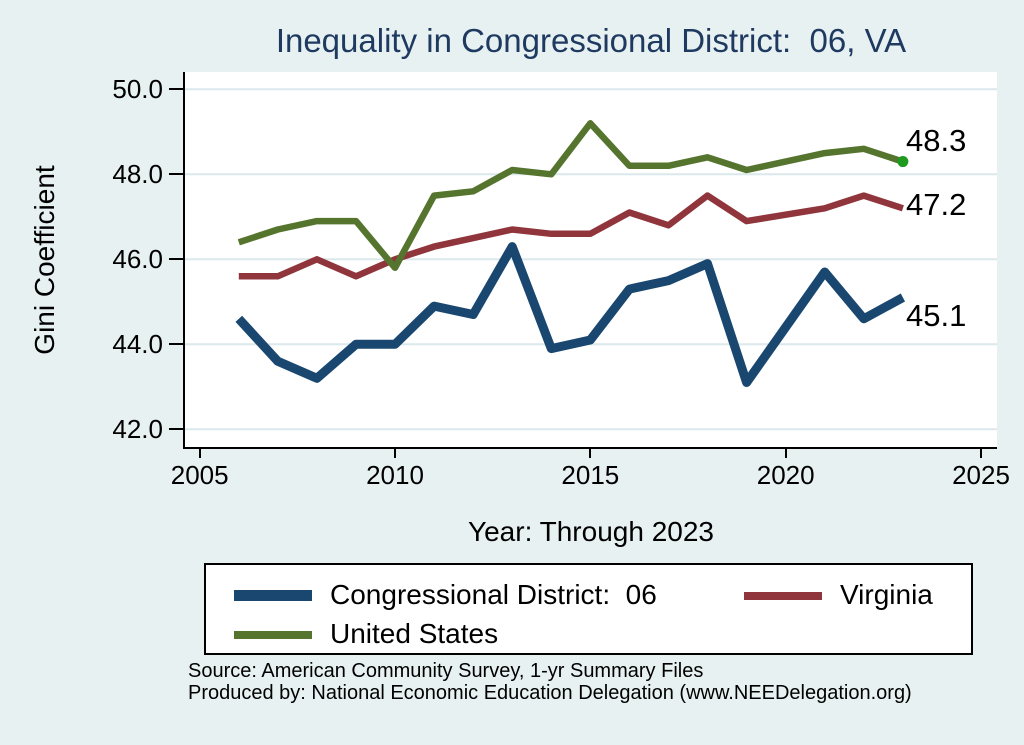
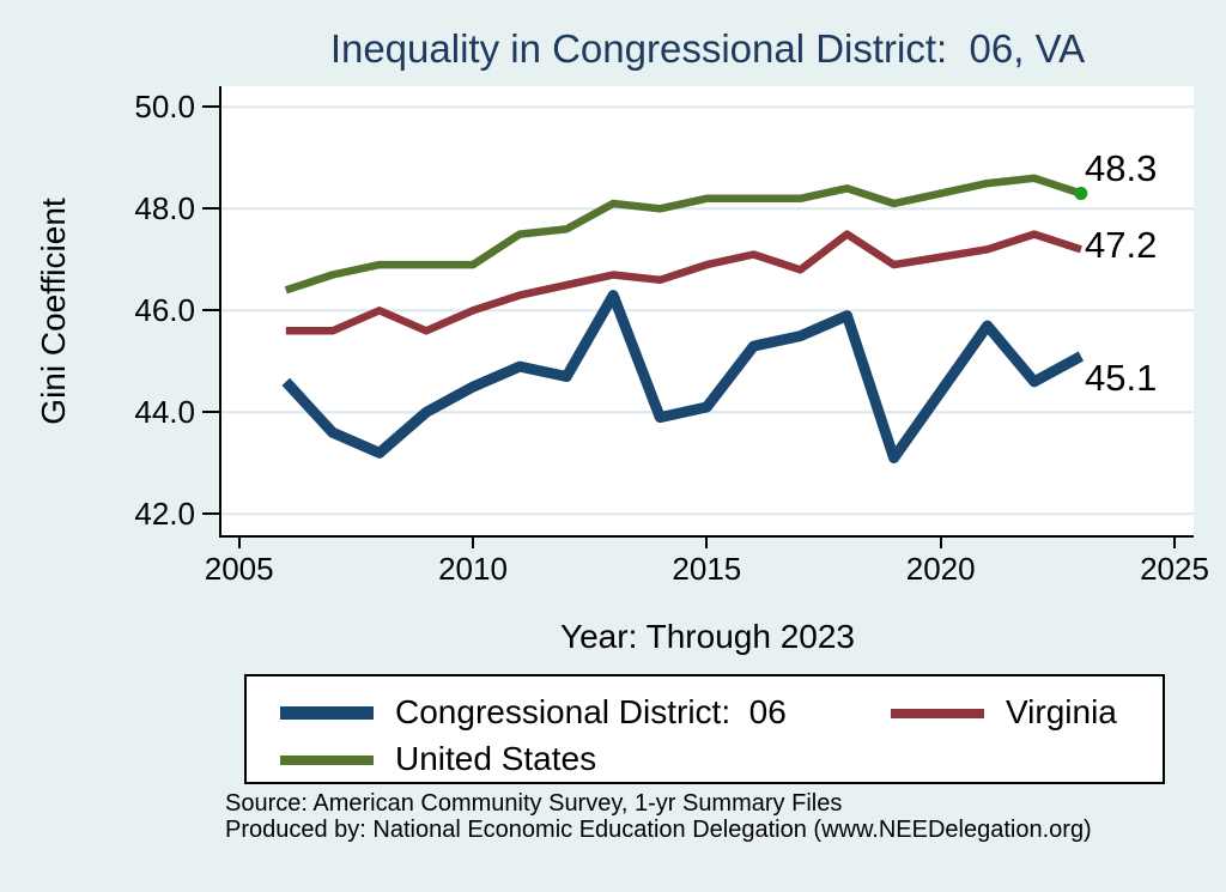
Congressional District: 06/2010: 44.0 -> 44.5
United States/2010: 45.8 -> 46.9
Virginia/2015: 46.6 -> 46.9
United States/2015: 49.2 -> 48.2
